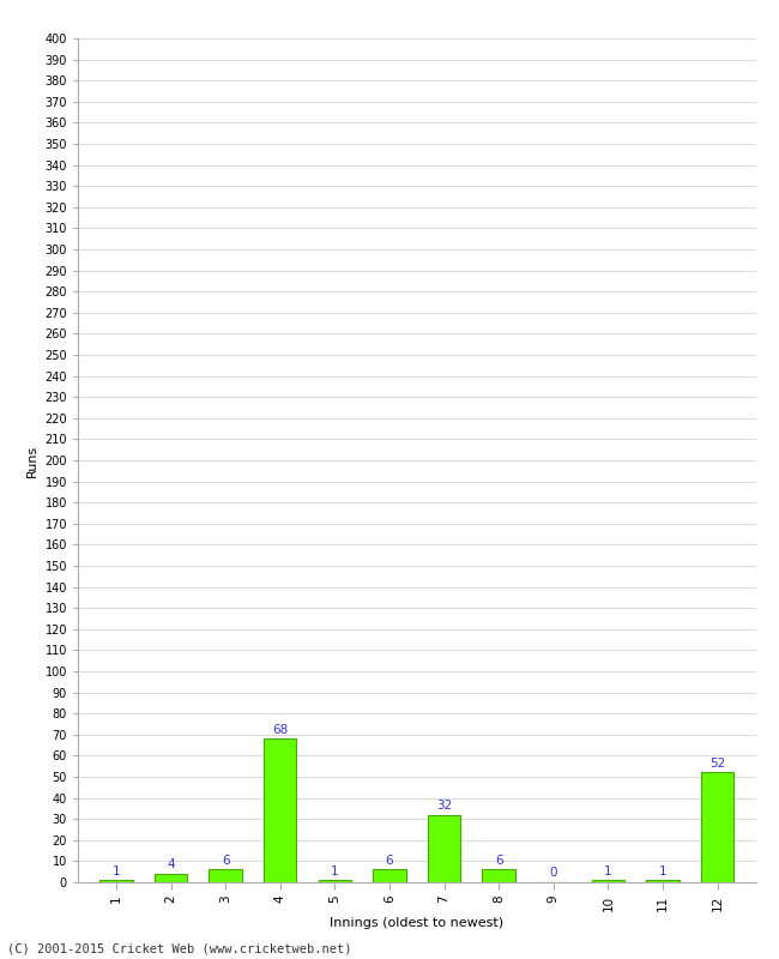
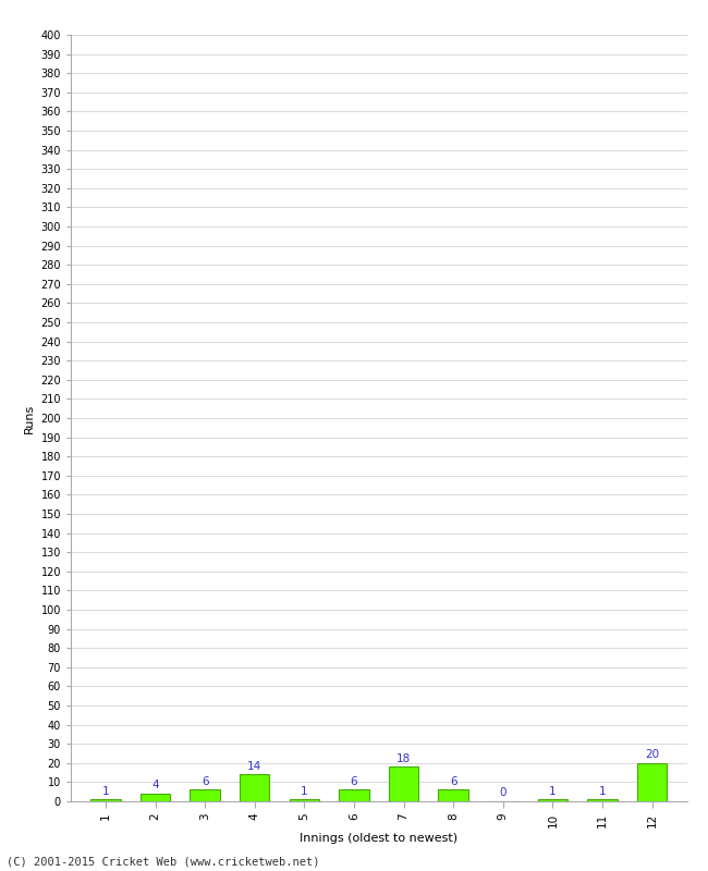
4: 68 -> 14
7: 32 -> 18
12: 52 -> 20
